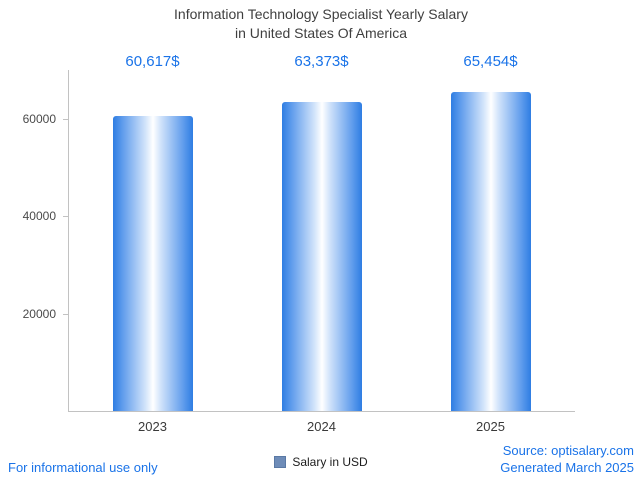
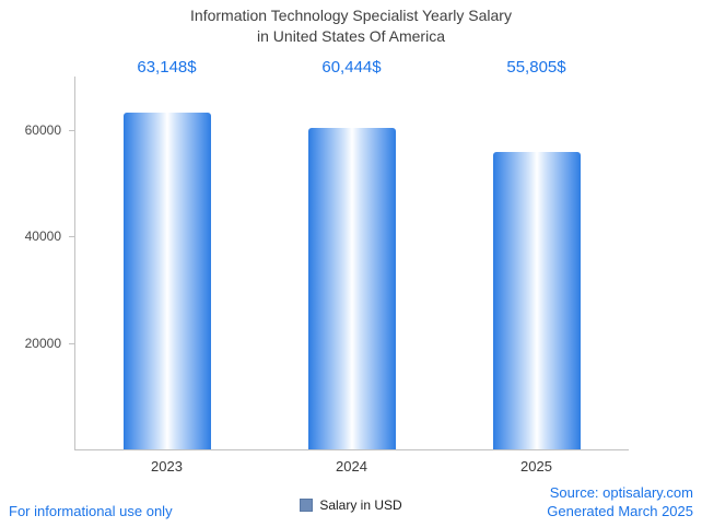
2023: 60,617 -> 63,148
2024: 63,373 -> 60,444
2025: 65,454 -> 55,805
